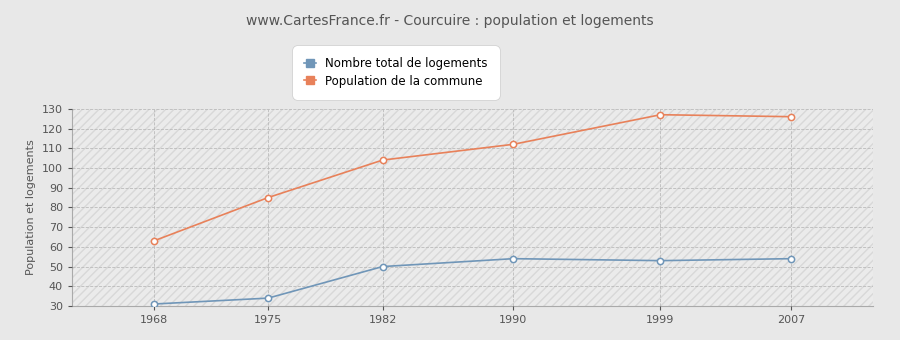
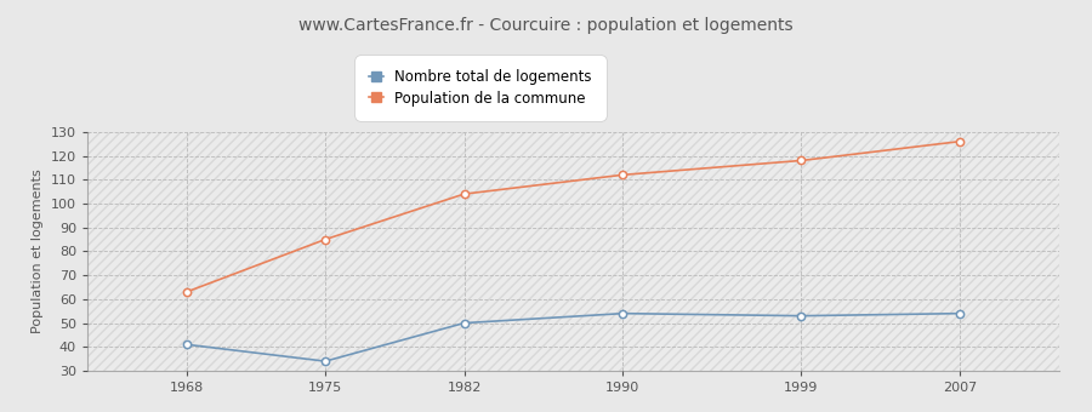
Nombre total de logements/1968: 31 -> 41
Population de la commune/1999: 127 -> 118
